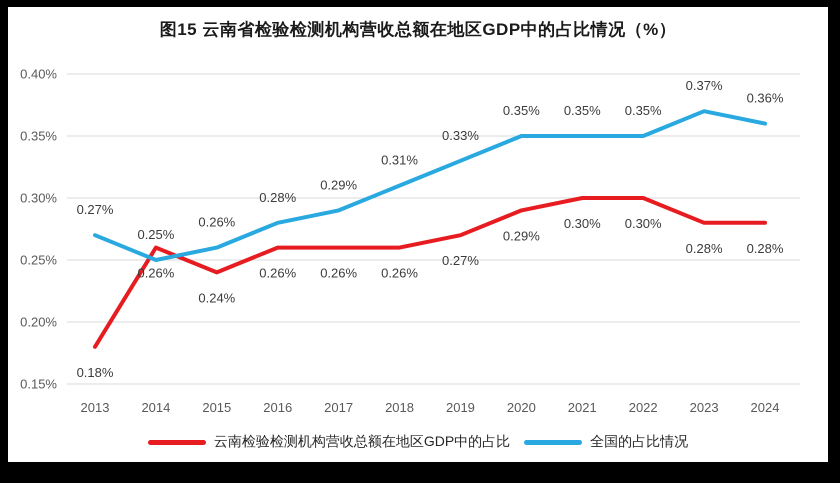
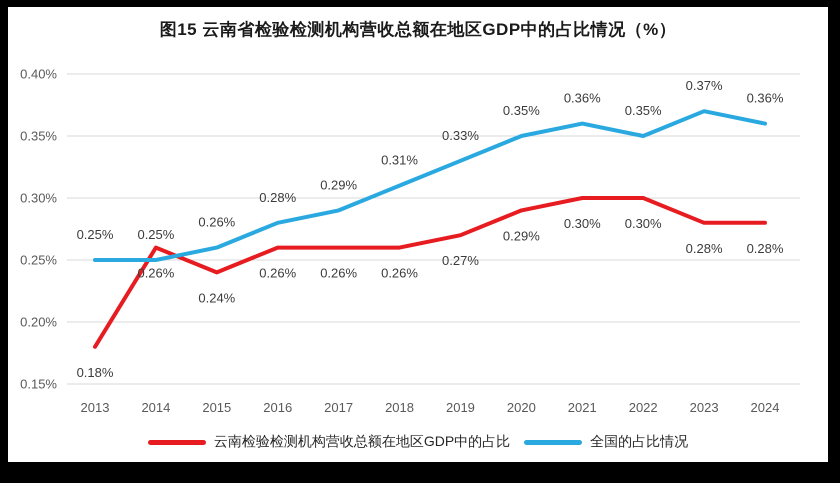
全国的占比情况/2013: 0.27% -> 0.25%
全国的占比情况/2021: 0.35% -> 0.36%
